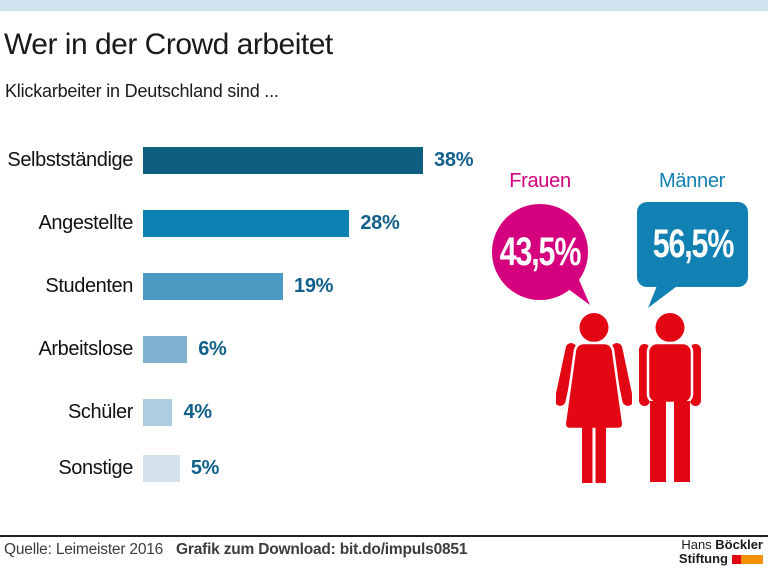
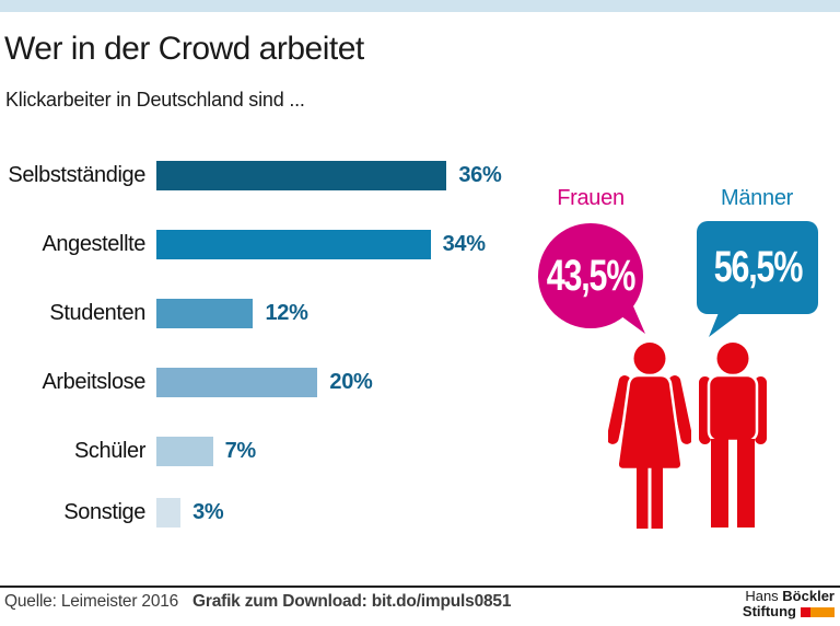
Selbstständige: 38% -> 36%
Angestellte: 28% -> 34%
Studenten: 19% -> 12%
Arbeitslose: 6% -> 20%
Schüler: 4% -> 7%
Sonstige: 5% -> 3%
